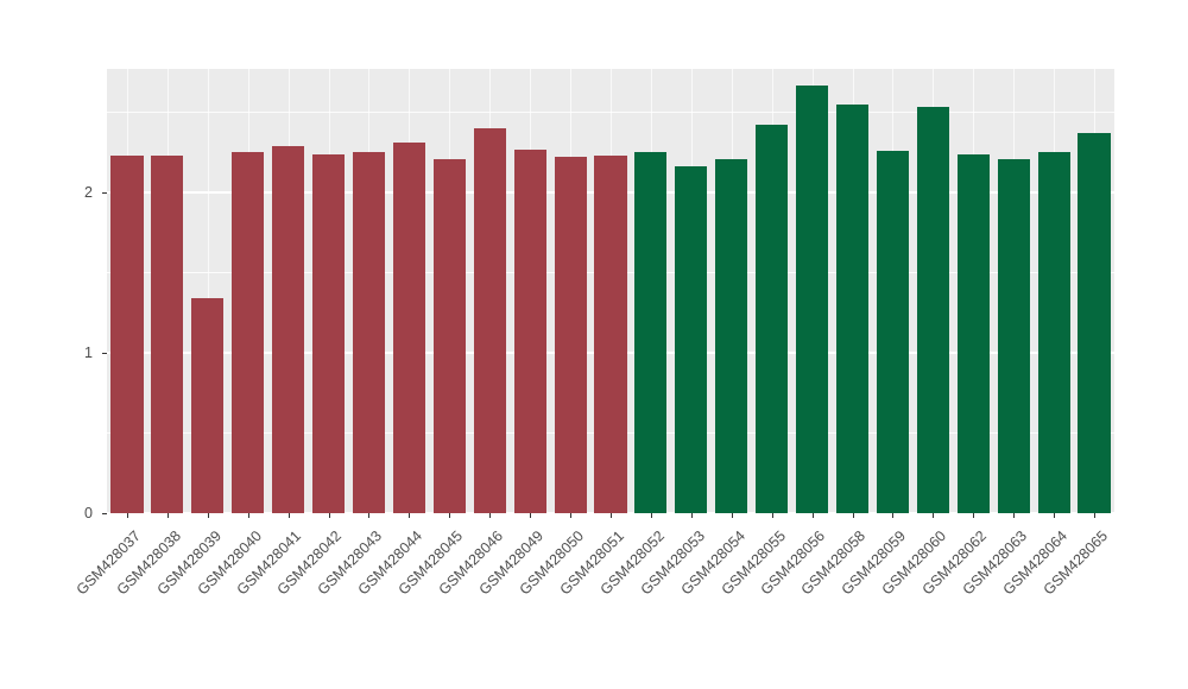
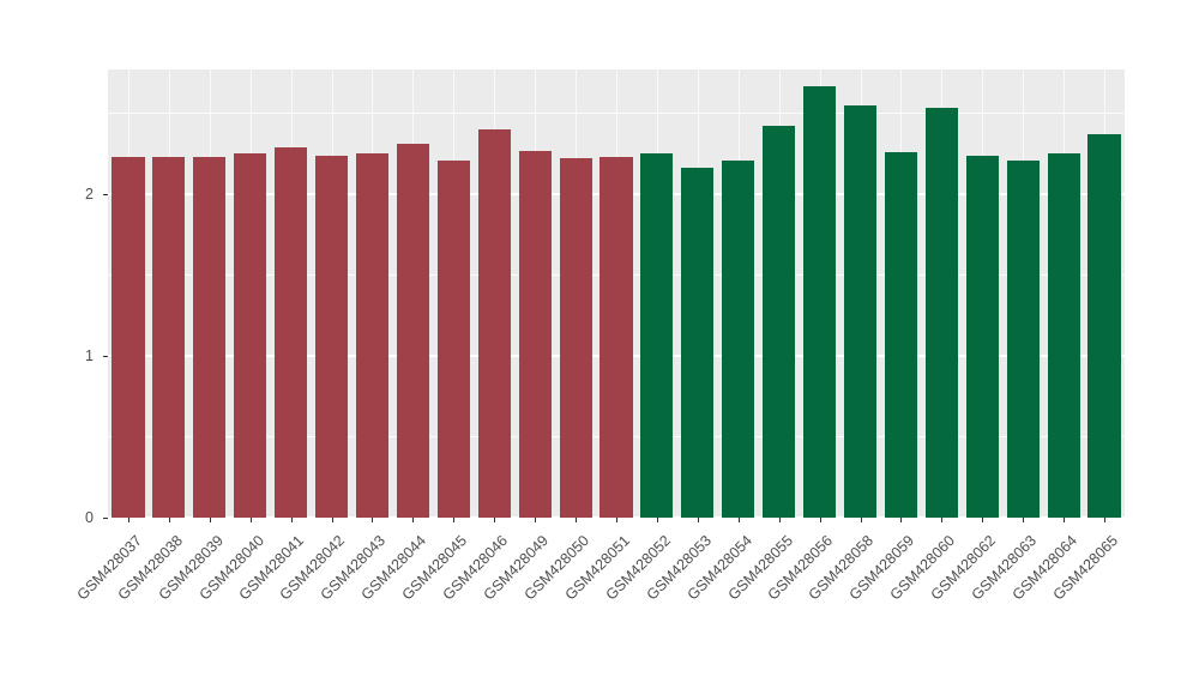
GSM428039: 1.34 -> 2.23
